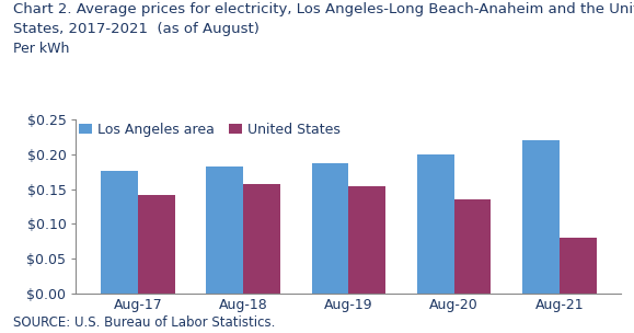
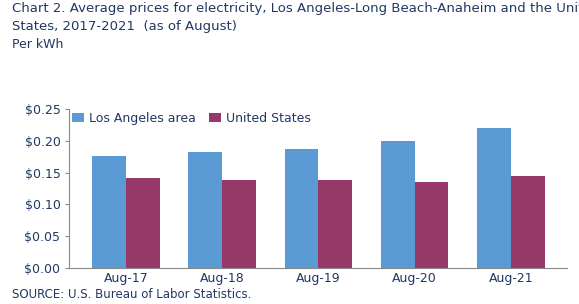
United States/Aug-18: $0.158 -> $0.139
United States/Aug-19: $0.154 -> $0.139
United States/Aug-21: $0.080 -> $0.145
